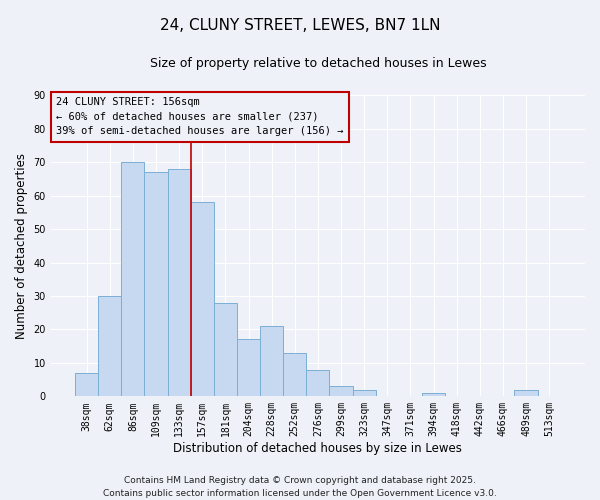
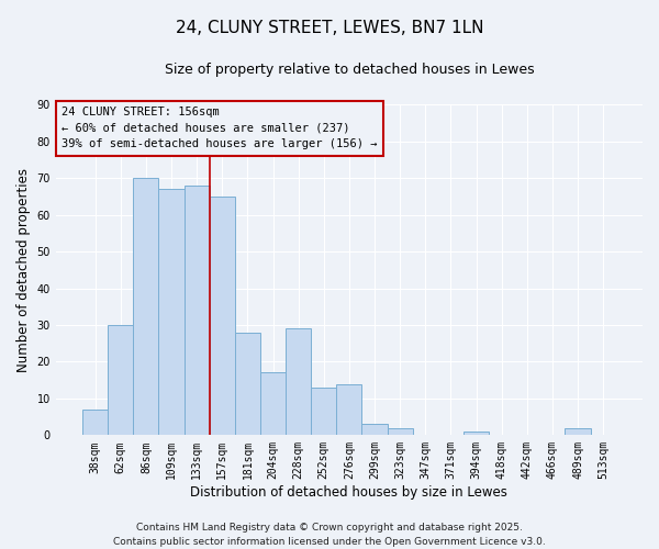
157sqm: 58 -> 65
228sqm: 21 -> 29
276sqm: 8 -> 14
